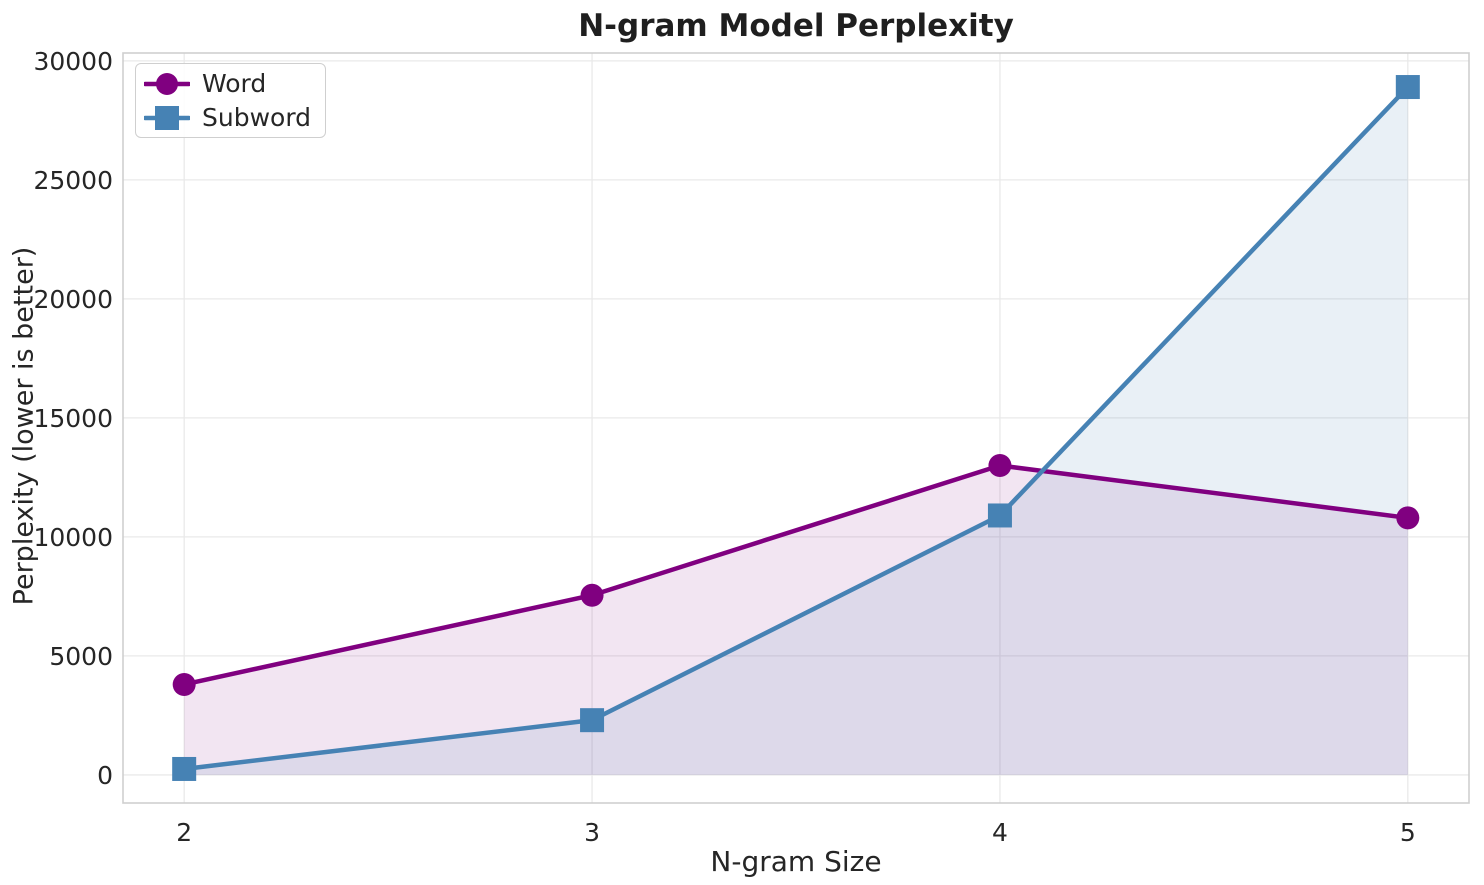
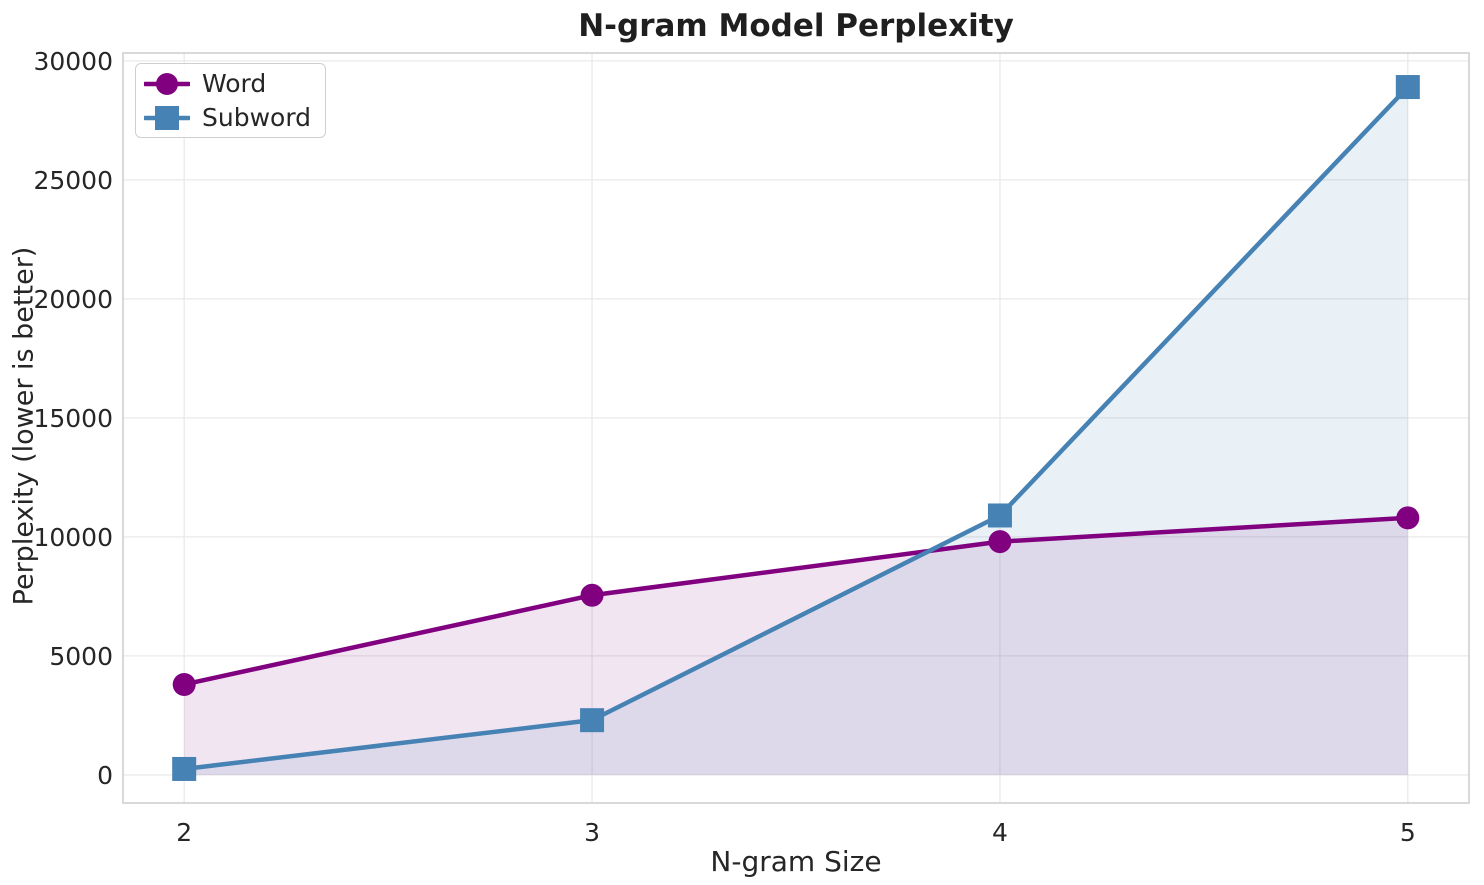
Word/4: 13000 -> 9800
